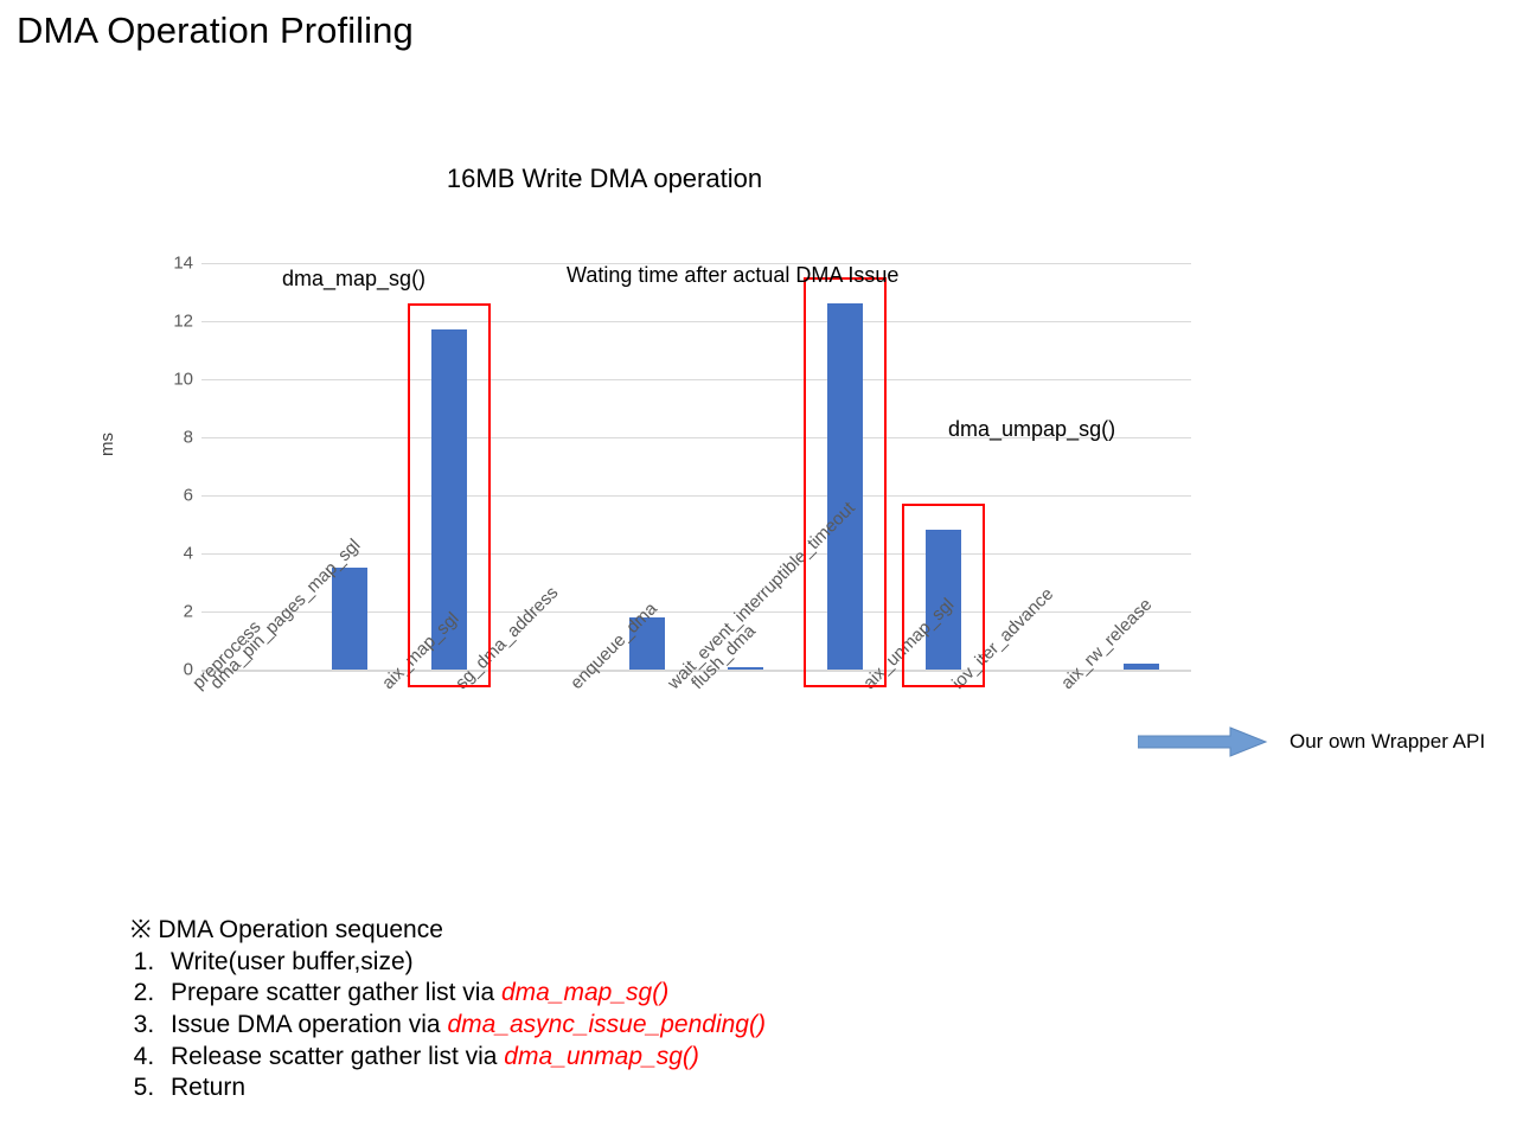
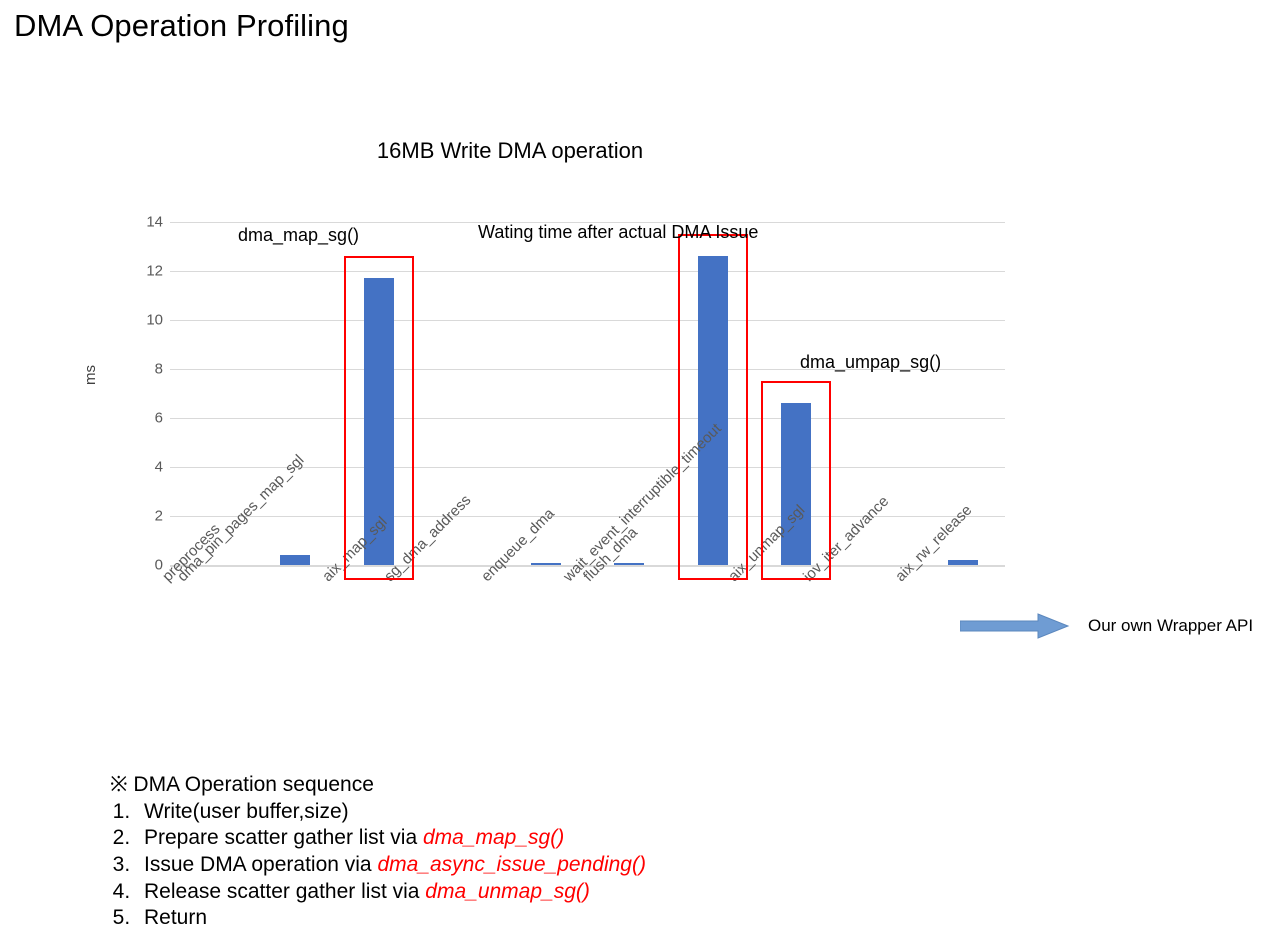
dma_pin_pages_map_sgl: 3.5 -> 0.4
enqueue_dma: 1.8 -> 0.1
aix_unmap_sgl: 4.8 -> 6.6
